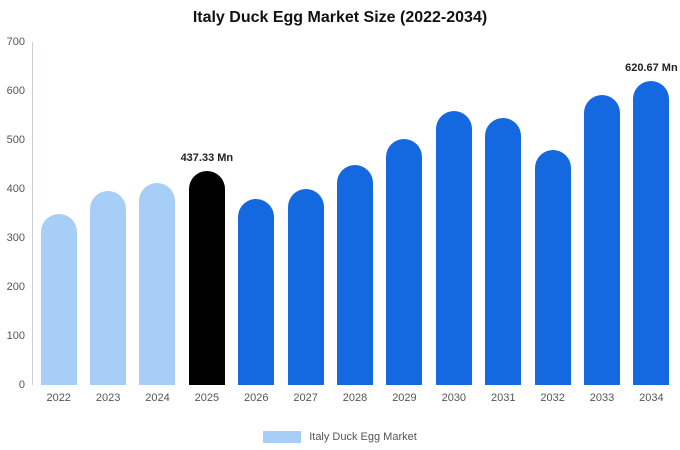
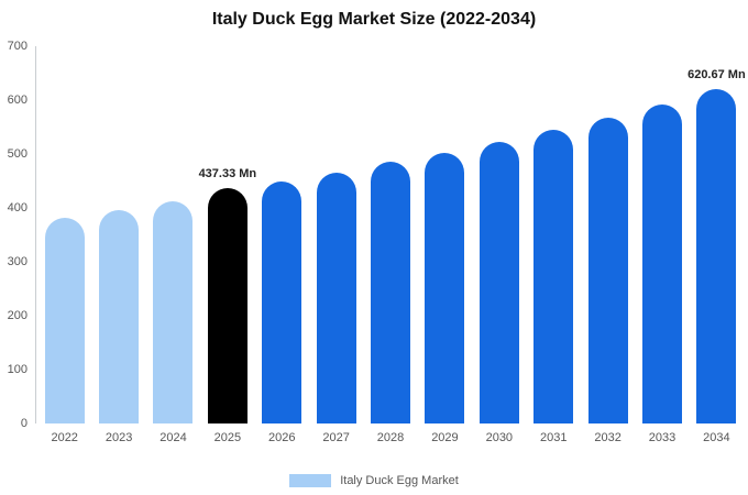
2022: 350 -> 380
2026: 380 -> 450
2027: 400 -> 470
2028: 450 -> 480
2030: 560 -> 520
2032: 480 -> 570
